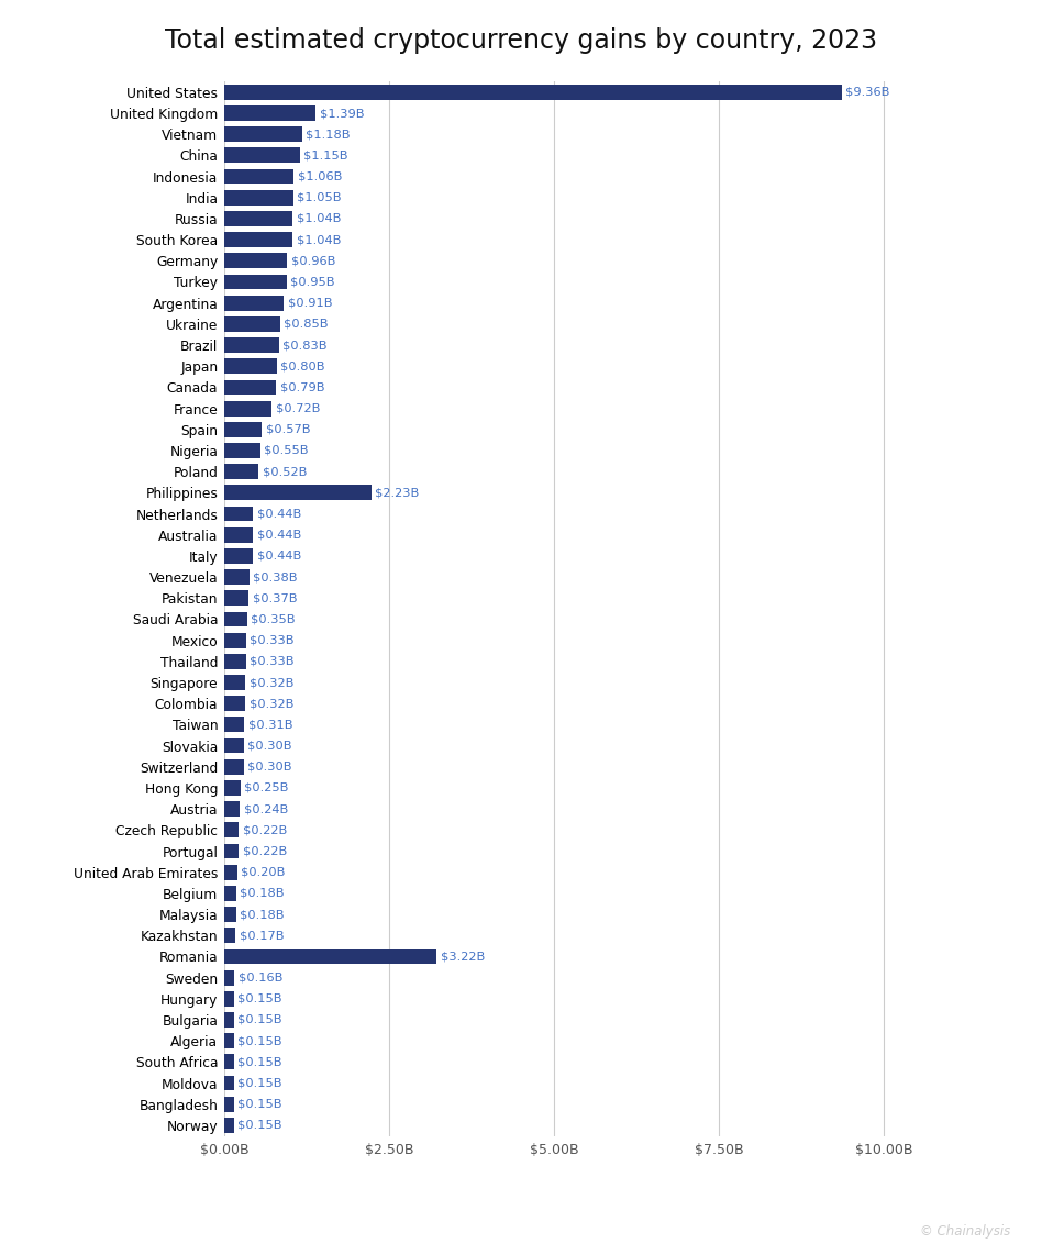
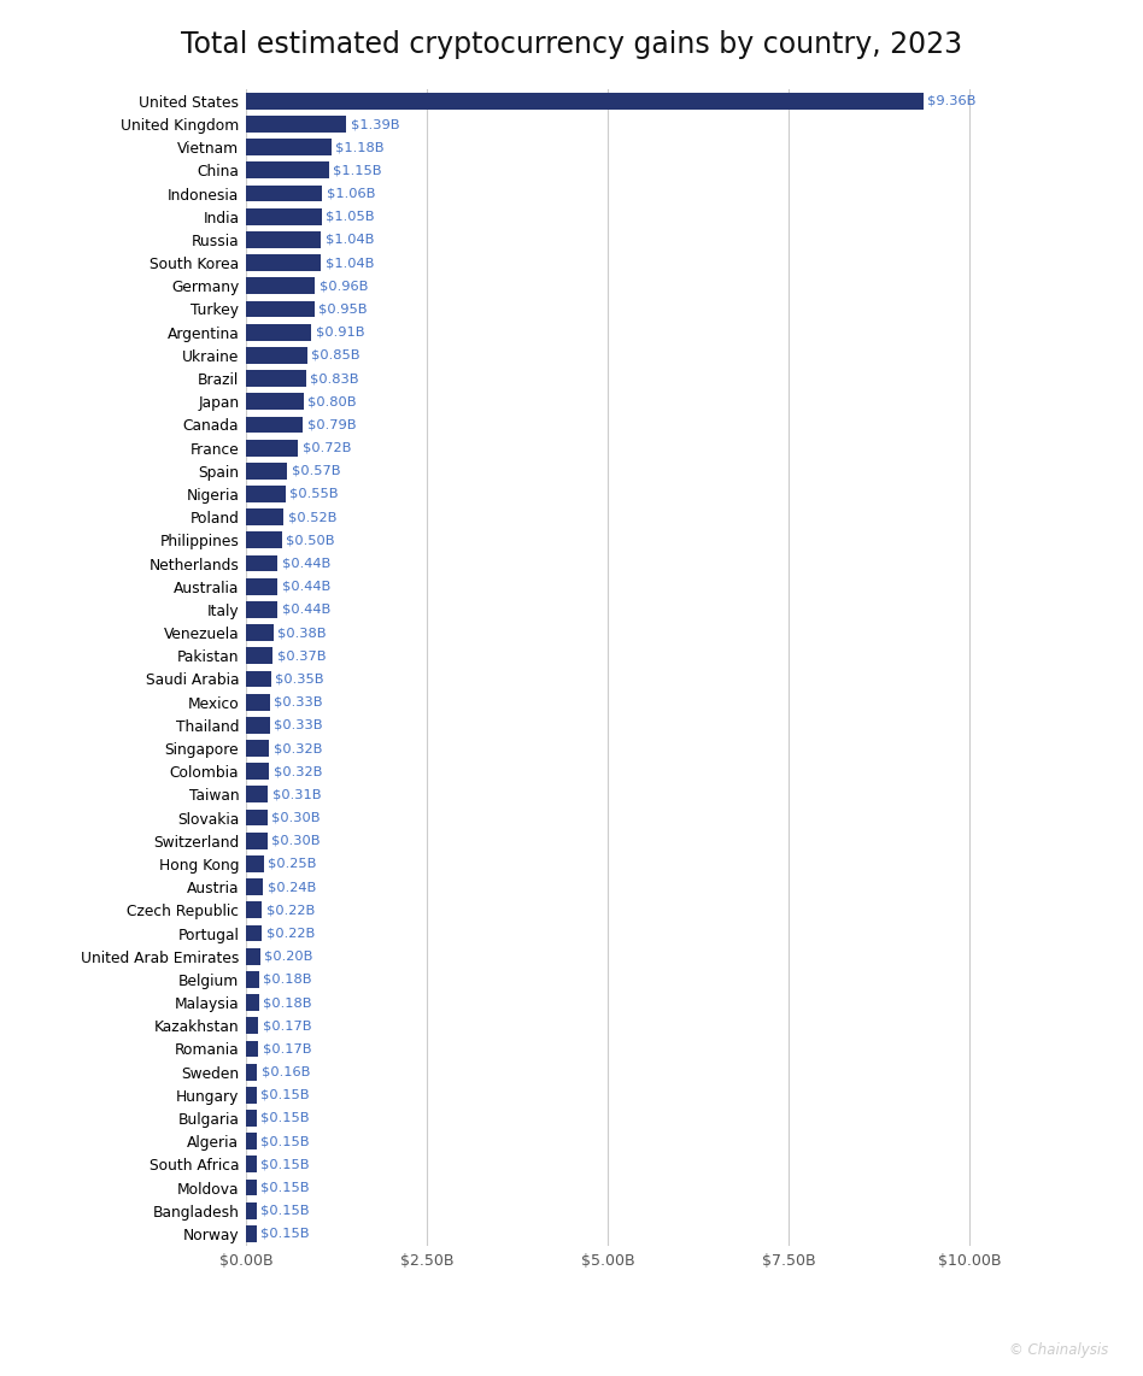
Philippines: $2.23B -> $0.50B
Romania: $3.22B -> $0.17B
